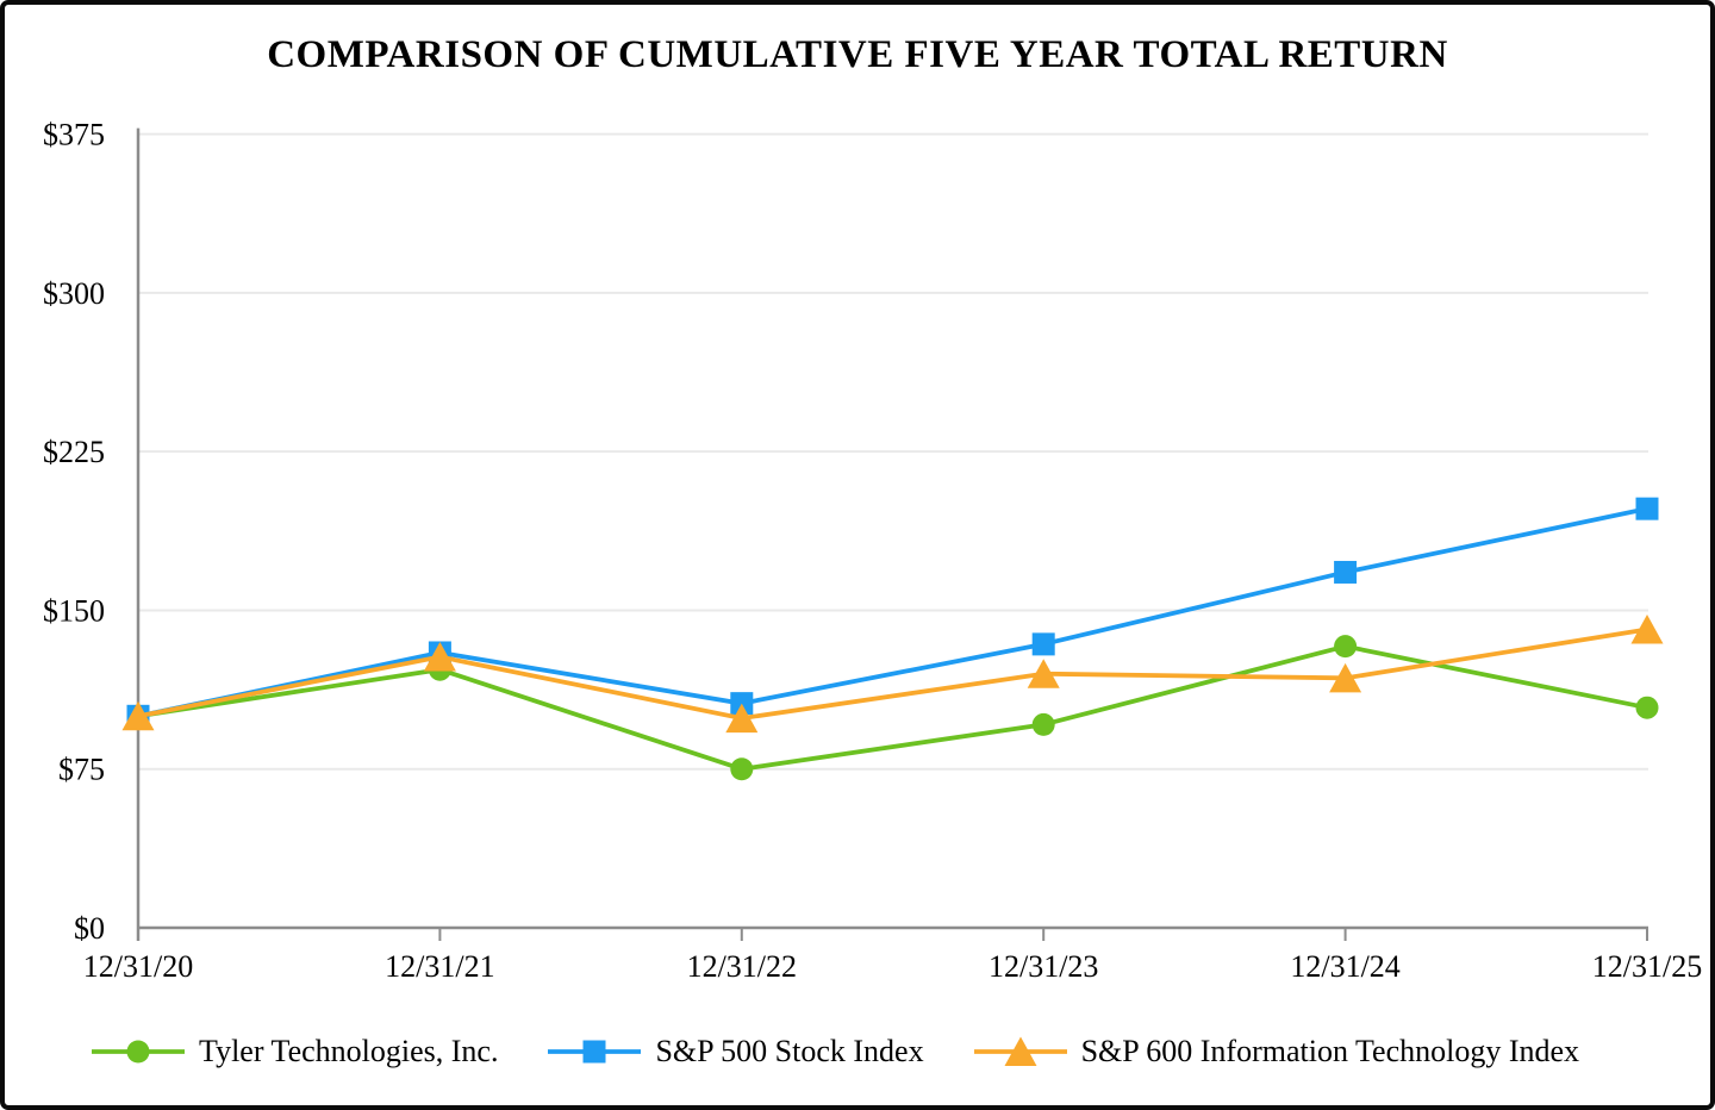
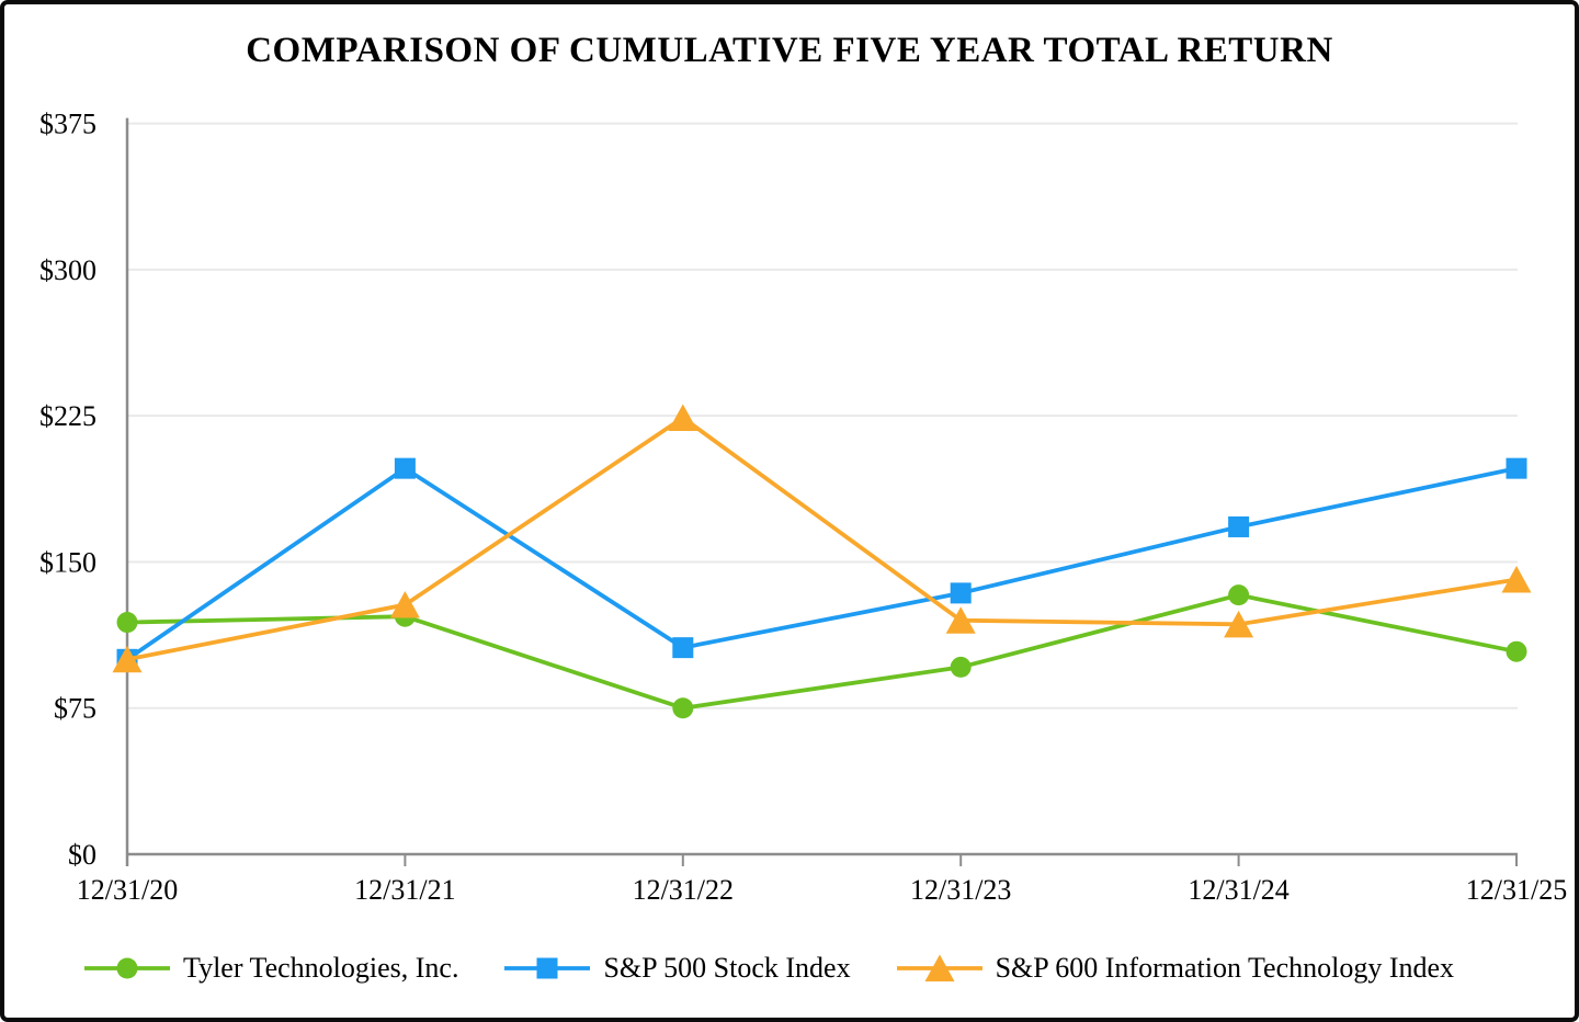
Tyler Technologies, Inc./12/31/20: $100 -> $119
S&P 500 Stock Index/12/31/21: $130 -> $198
S&P 600 Information Technology Index/12/31/22: $99 -> $224
